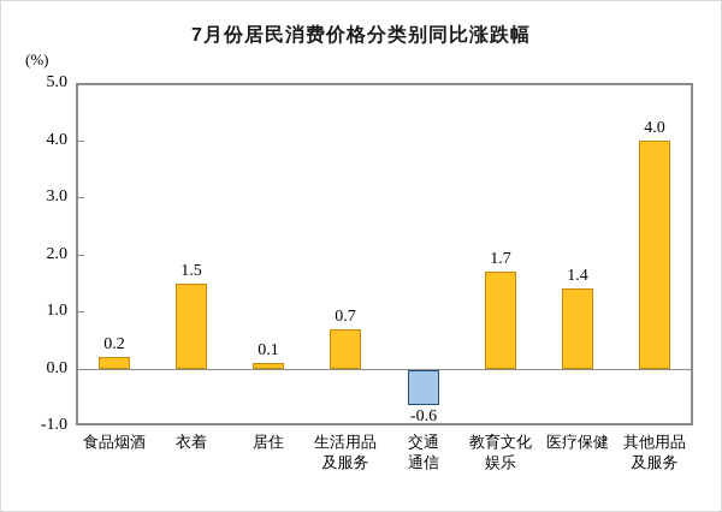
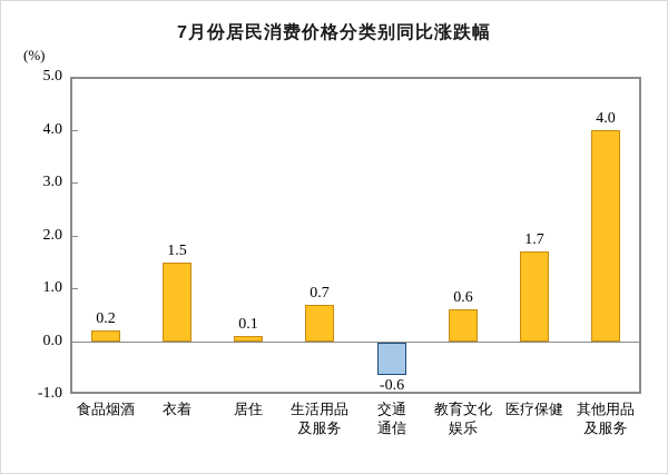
教育文化娱乐: 1.7 -> 0.6
医疗保健: 1.4 -> 1.7
